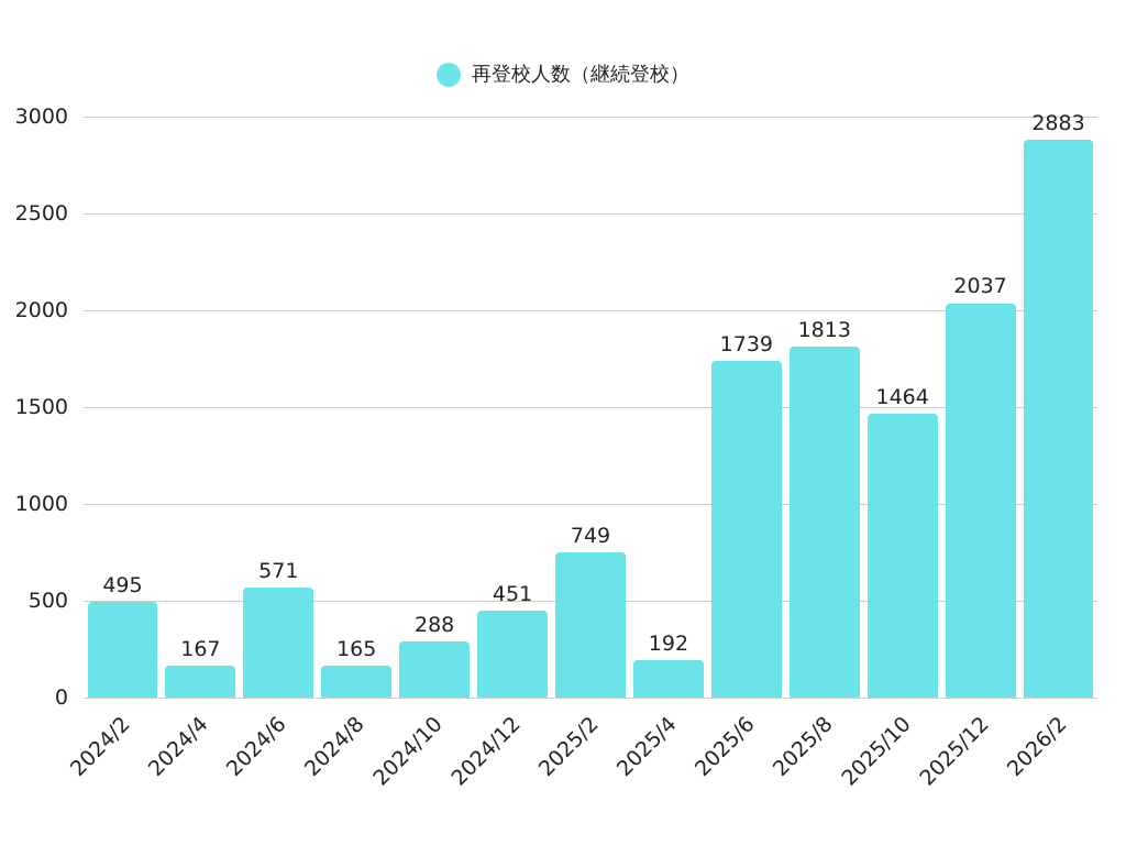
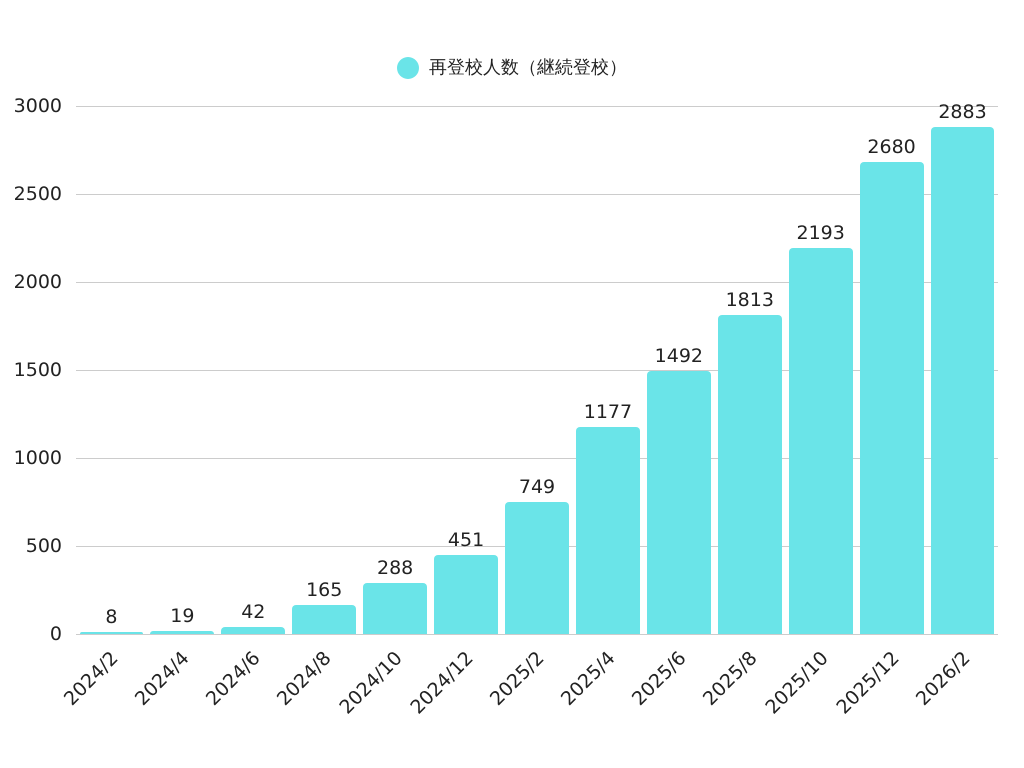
2024/2: 495 -> 8
2024/4: 167 -> 19
2024/6: 571 -> 42
2025/4: 192 -> 1177
2025/6: 1739 -> 1492
2025/10: 1464 -> 2193
2025/12: 2037 -> 2680
